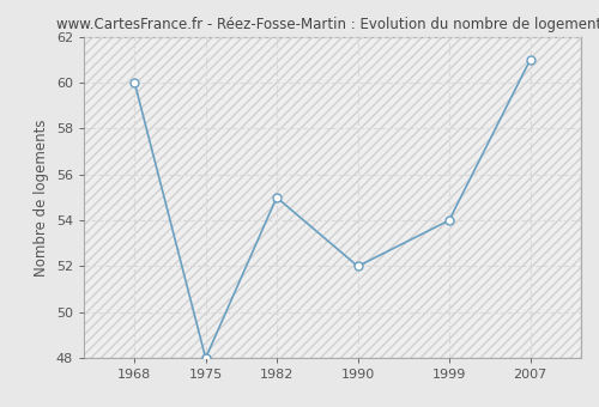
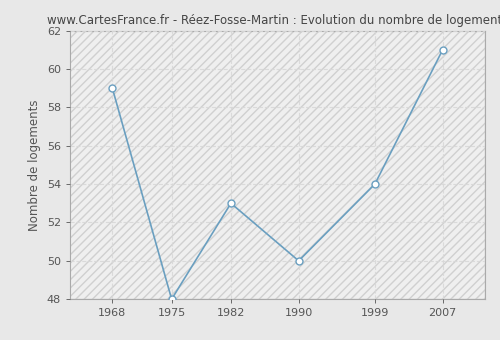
1968: 60 -> 59
1982: 55 -> 53
1990: 52 -> 50
